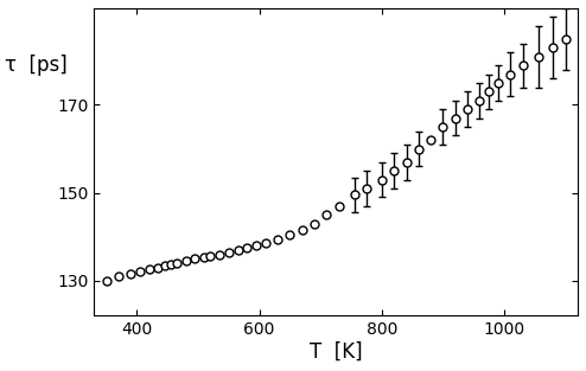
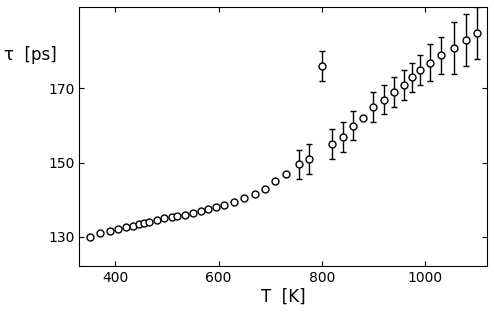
800: 153.0 -> 176.0
